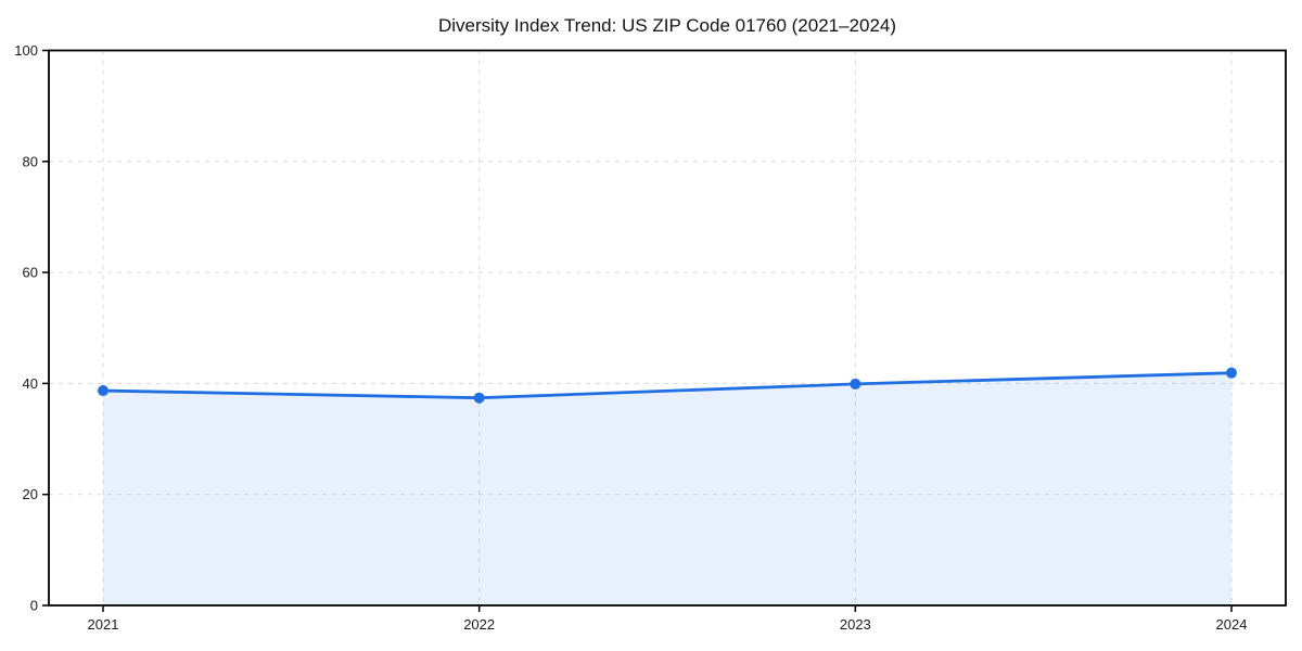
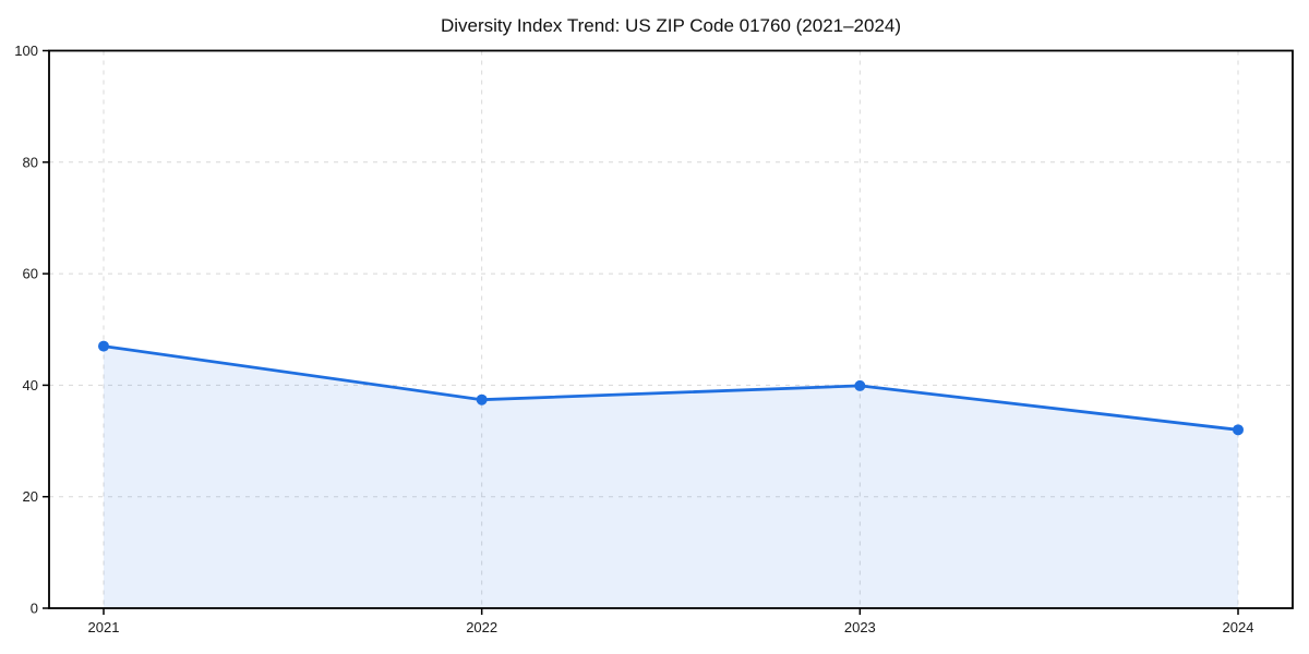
2021: 39 -> 47
2024: 42 -> 32
